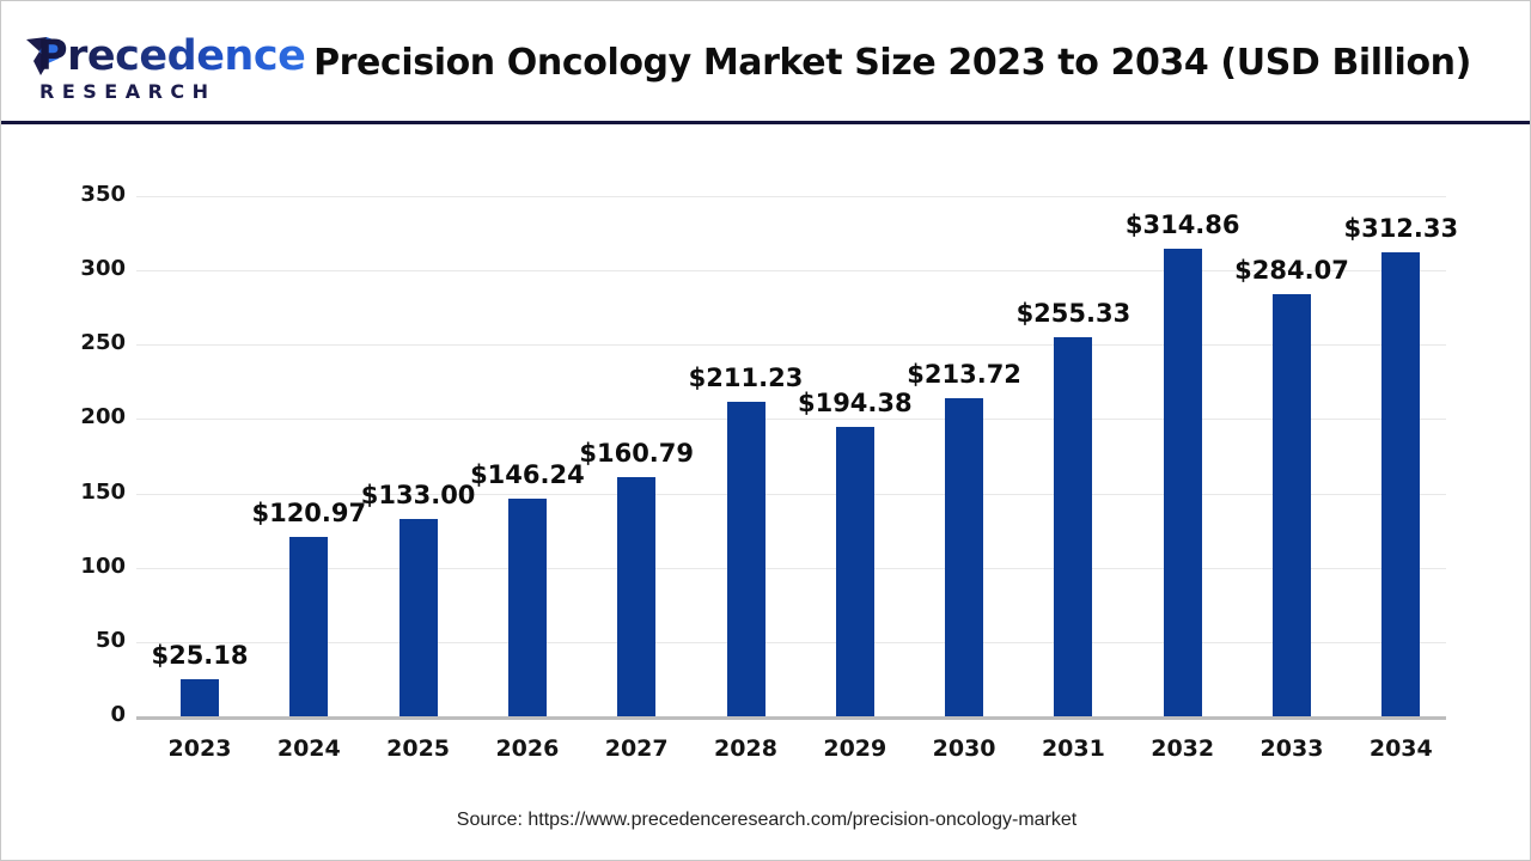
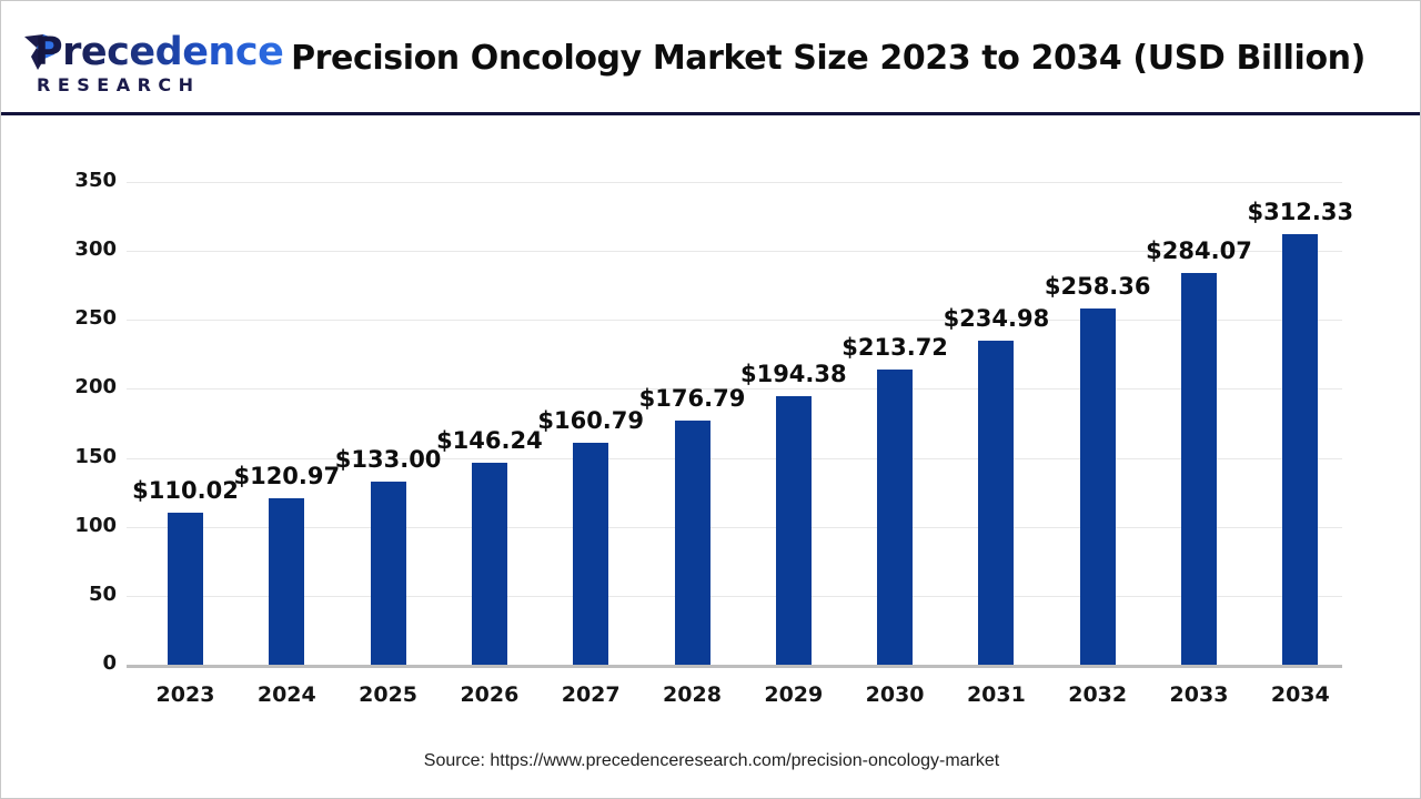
2023: $25.18 -> $110.02
2028: $211.23 -> $176.79
2031: $255.33 -> $234.98
2032: $314.86 -> $258.36
